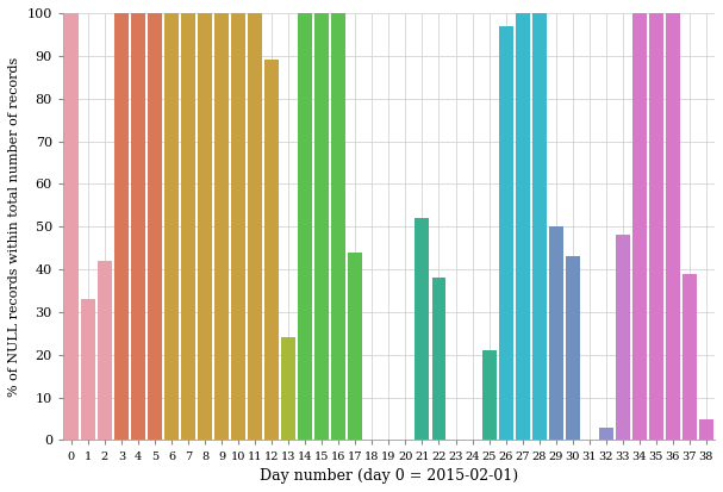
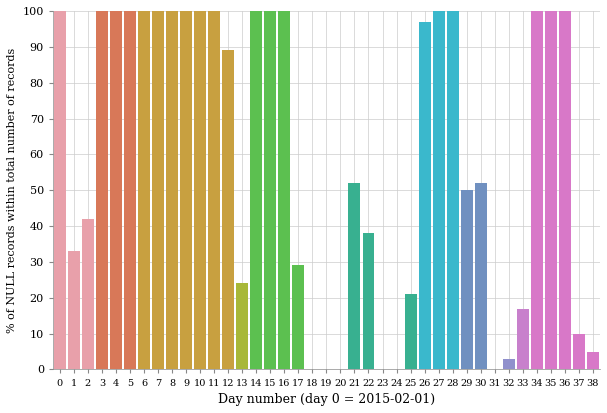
17: 44 -> 29
30: 43 -> 52
33: 48 -> 17
37: 39 -> 10
